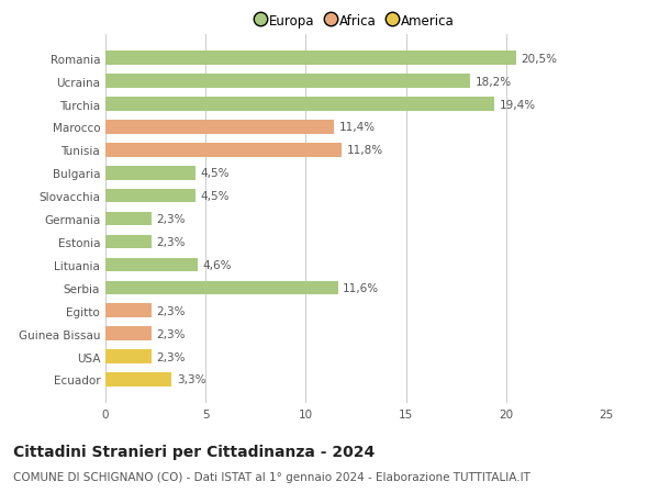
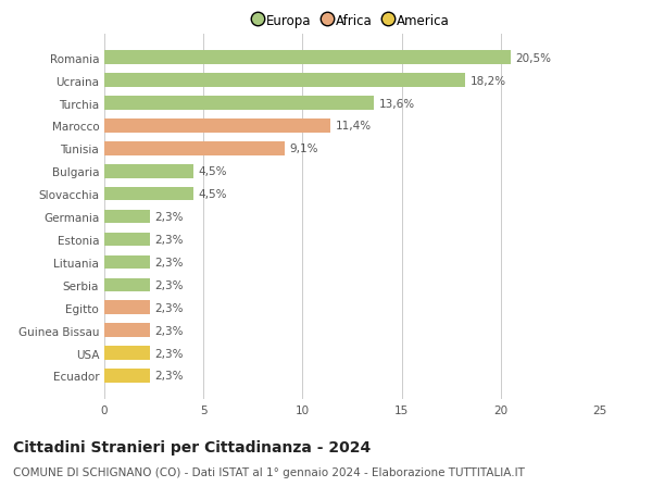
Turchia: 19,4% -> 13,6%
Tunisia: 11,8% -> 9,1%
Lituania: 4,6% -> 2,3%
Serbia: 11,6% -> 2,3%
Ecuador: 3,3% -> 2,3%
